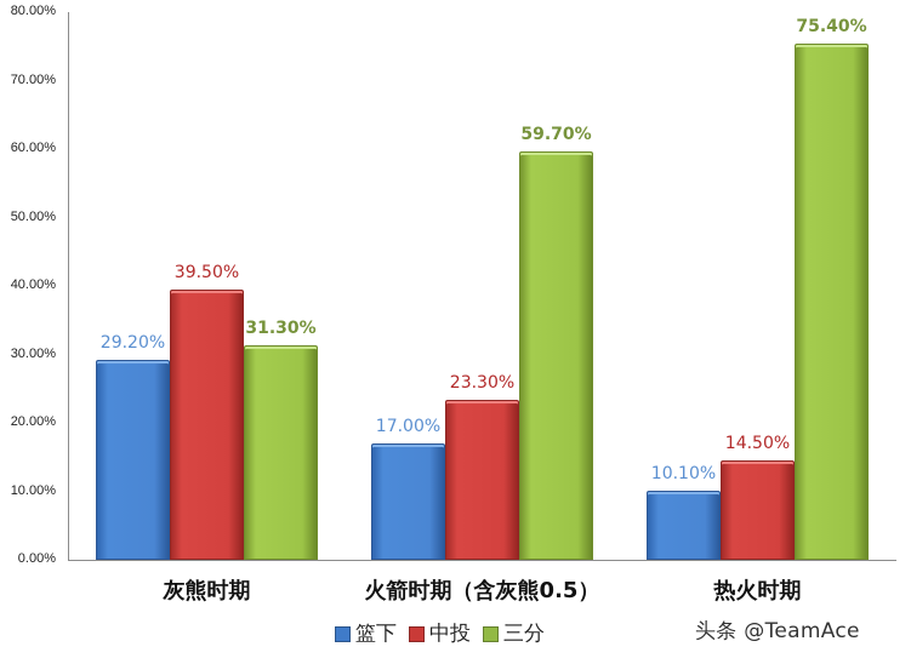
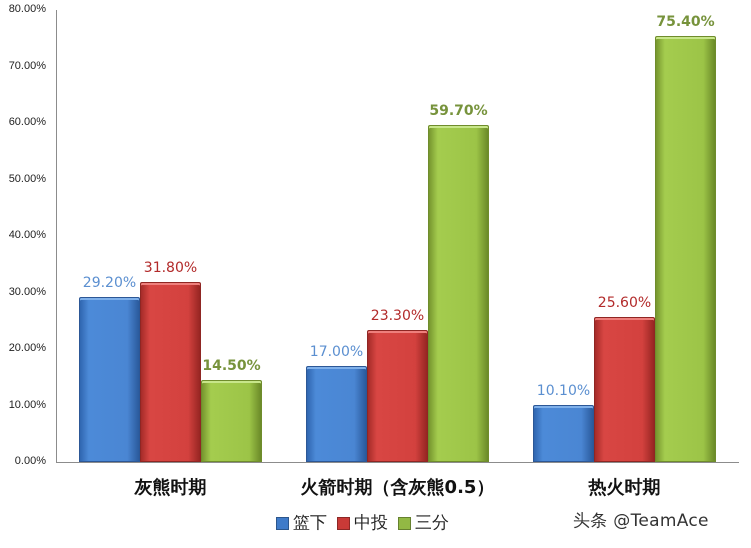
中投/灰熊时期: 39.50% -> 31.80%
三分/灰熊时期: 31.30% -> 14.50%
中投/热火时期: 14.50% -> 25.60%
